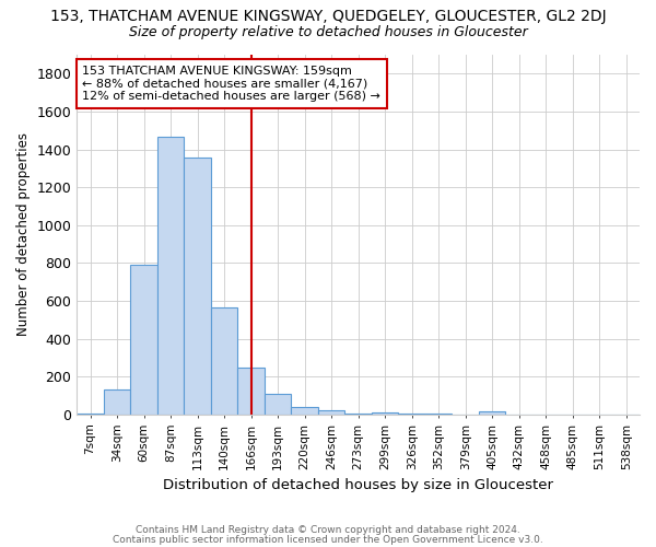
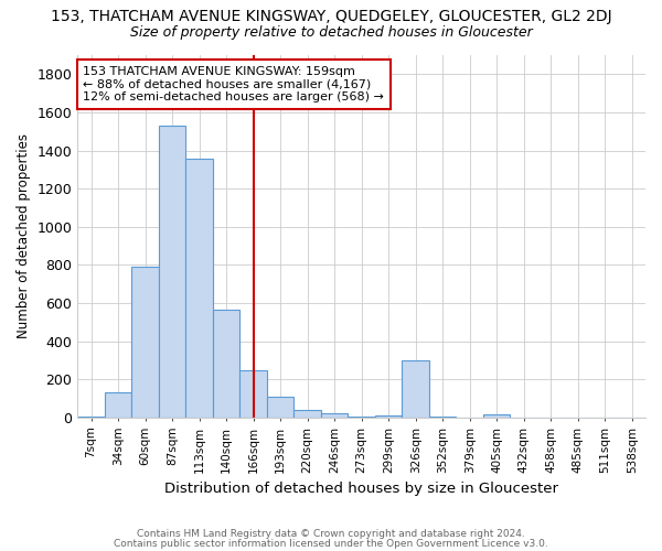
87sqm: 1470 -> 1530
326sqm: 0 -> 300
